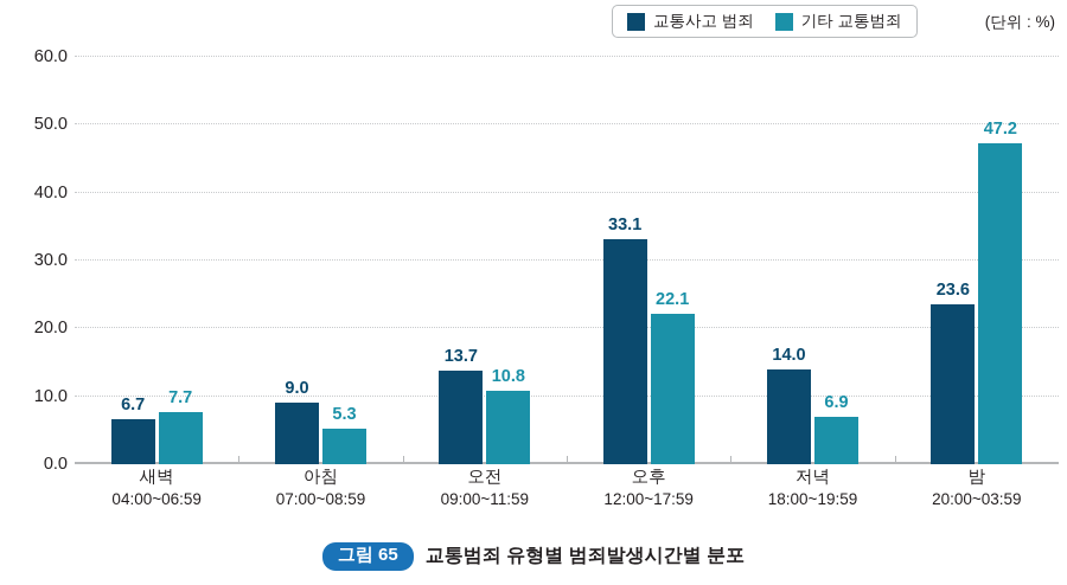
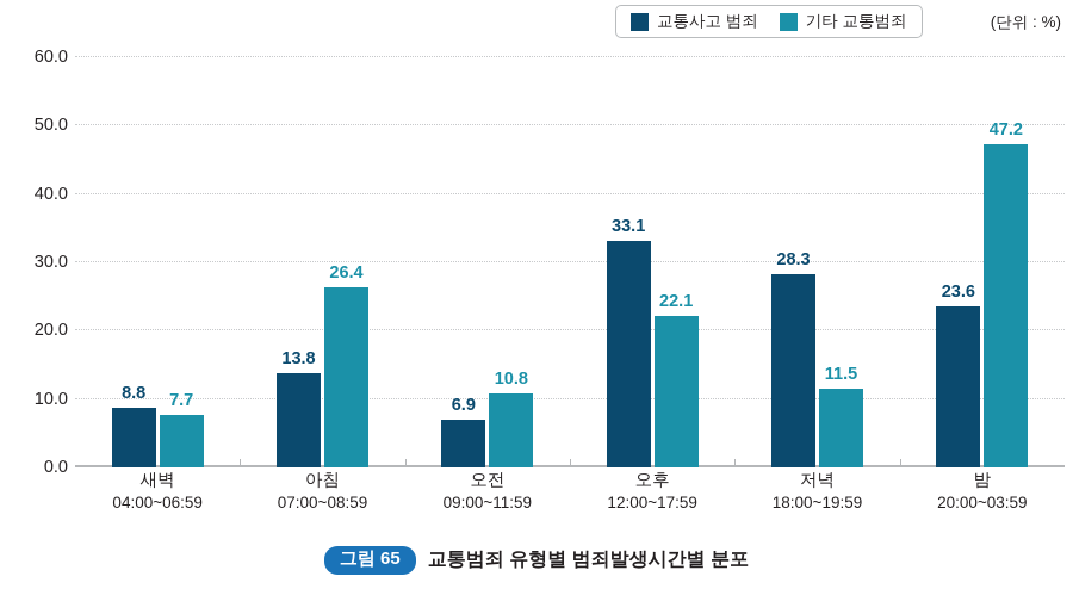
교통사고 범죄/새벽: 6.7 -> 8.8
교통사고 범죄/아침: 9.0 -> 13.8
기타 교통범죄/아침: 5.3 -> 26.4
교통사고 범죄/오전: 13.7 -> 6.9
교통사고 범죄/저녁: 14.0 -> 28.3
기타 교통범죄/저녁: 6.9 -> 11.5
